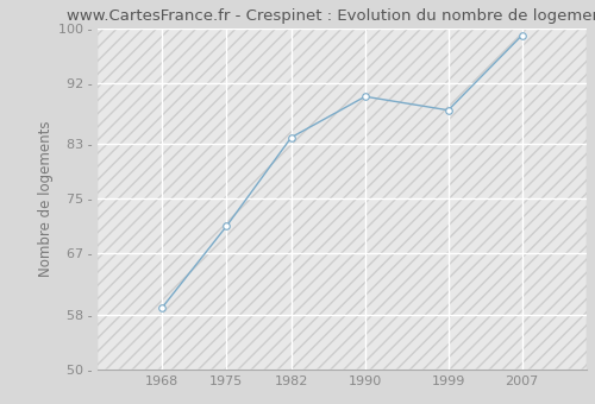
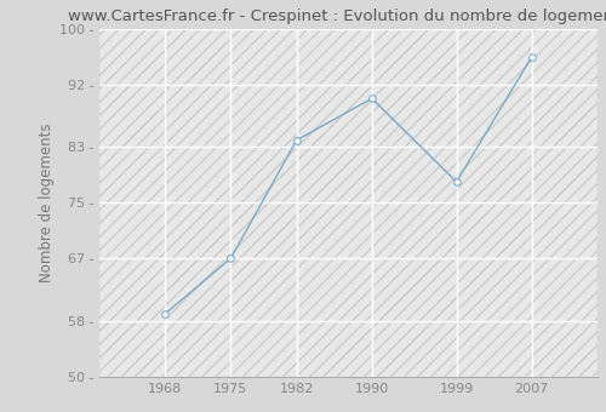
1975: 71 - -> 67 -
1999: 88 - -> 78 -
2007: 99 - -> 96 -
